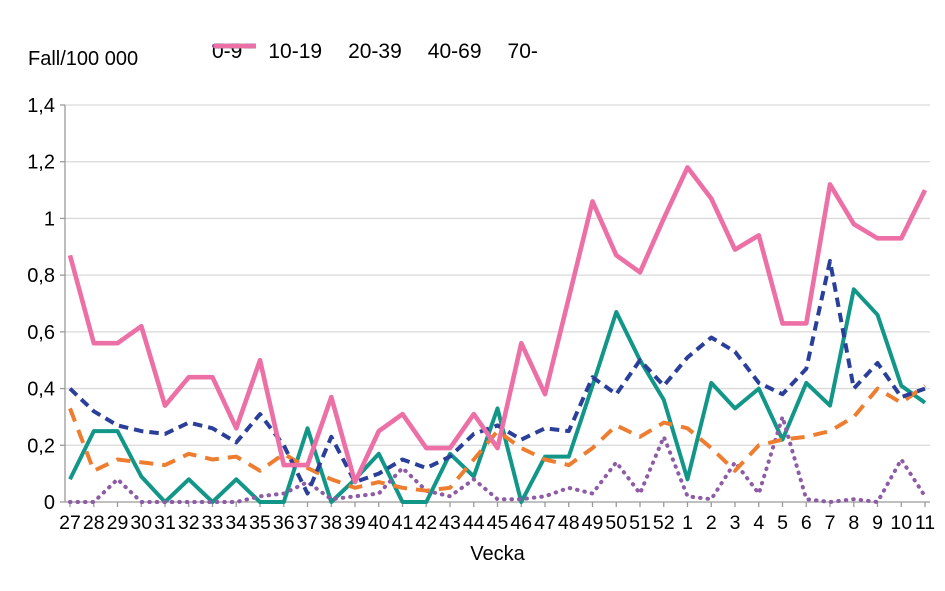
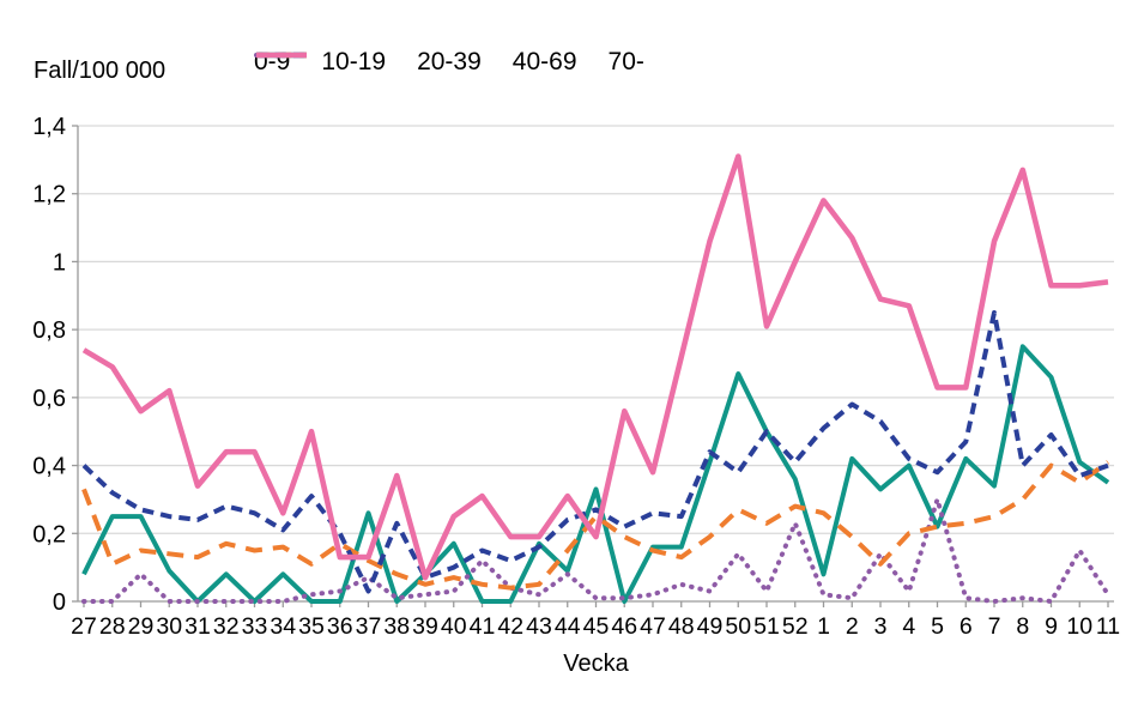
70-/27: 0,87 -> 0,74
70-/28: 0,56 -> 0,69
70-/50: 0,87 -> 1,31
70-/4: 0,94 -> 0,87
70-/7: 1,12 -> 1,06
70-/8: 0,98 -> 1,27
70-/11: 1,10 -> 0,94
